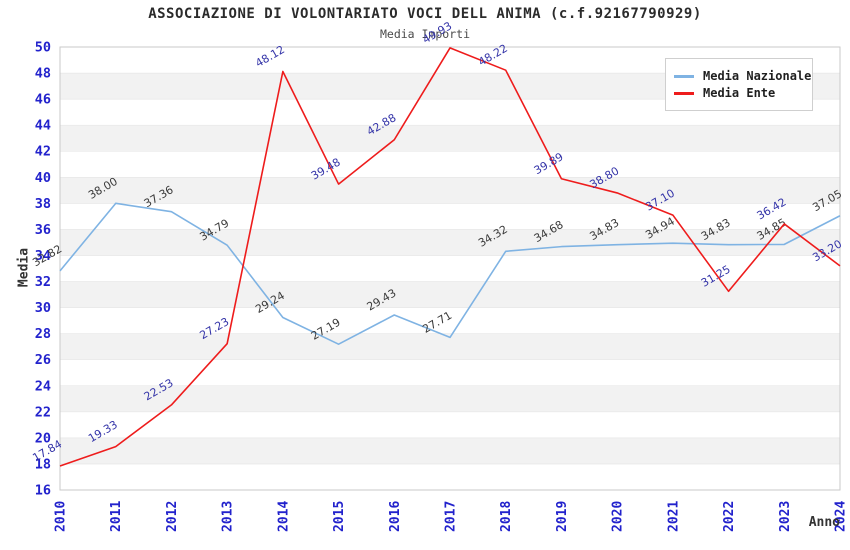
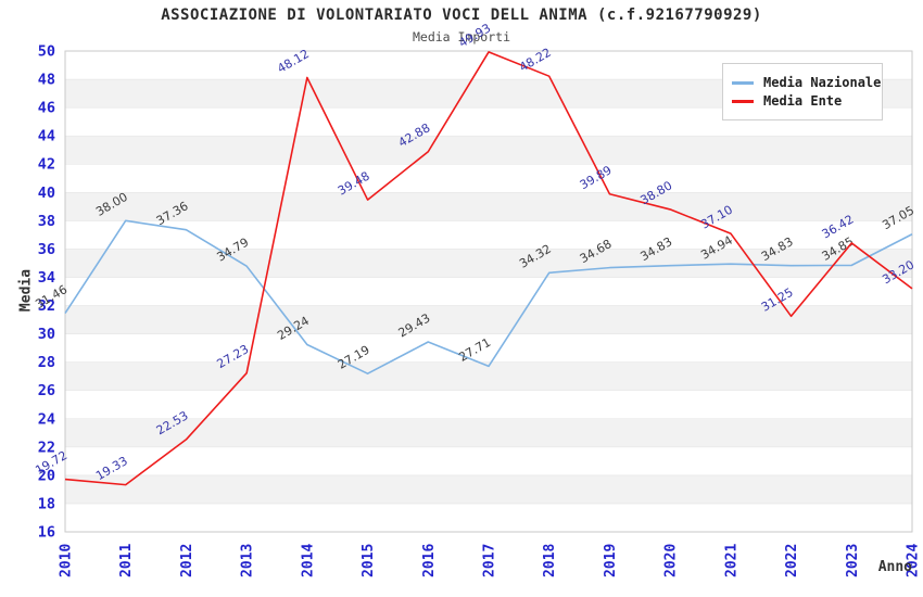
Media Nazionale/2010: 32.82 -> 31.46
Media Ente/2010: 17.84 -> 19.72
